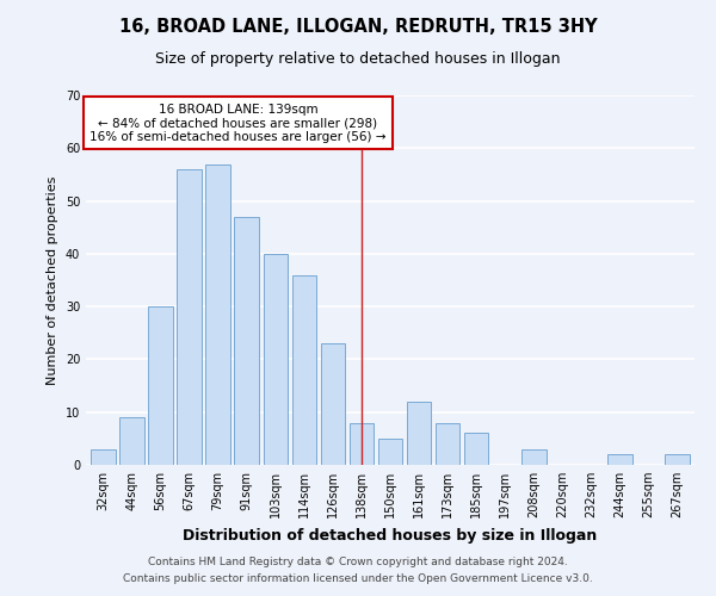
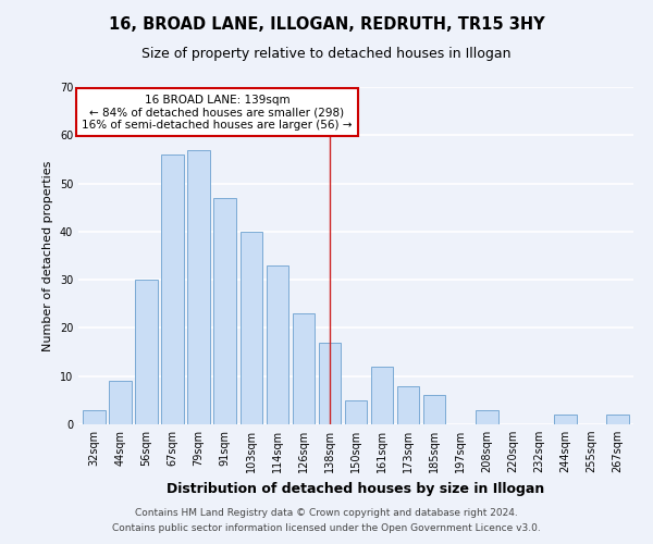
114sqm: 36 -> 33
138sqm: 8 -> 17
